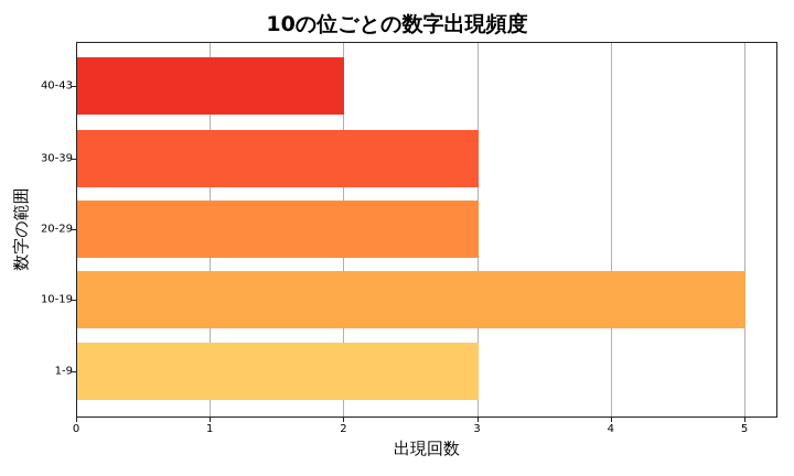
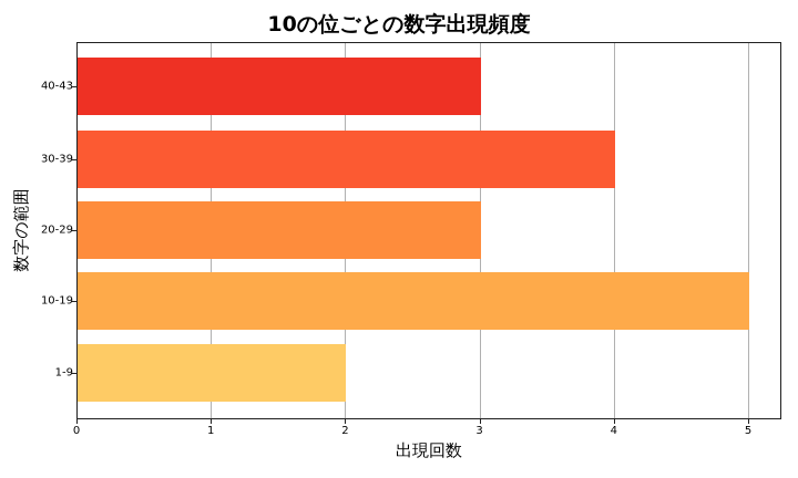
1-9: 3 -> 2
30-39: 3 -> 4
40-43: 2 -> 3
